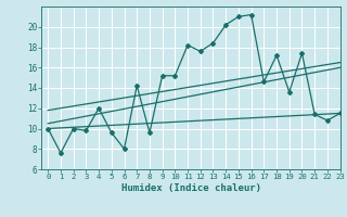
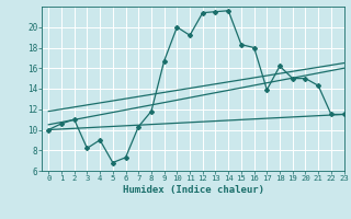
1: 7.6 -> 10.6
2: 10.0 -> 11.0
3: 9.8 -> 8.2
4: 12.0 -> 9.0
5: 9.6 -> 6.8
6: 8.0 -> 7.3
7: 14.2 -> 10.3
8: 9.6 -> 11.8
9: 15.2 -> 16.7
10: 15.2 -> 20.0
11: 18.2 -> 19.2
12: 17.6 -> 21.4
13: 18.4 -> 21.5
14: 20.2 -> 21.6
15: 21.0 -> 18.3
16: 21.2 -> 18.0
17: 14.6 -> 13.9
18: 17.2 -> 16.2
19: 13.6 -> 15.0
20: 17.4 -> 15.0
21: 11.4 -> 14.3
22: 10.8 -> 11.5
